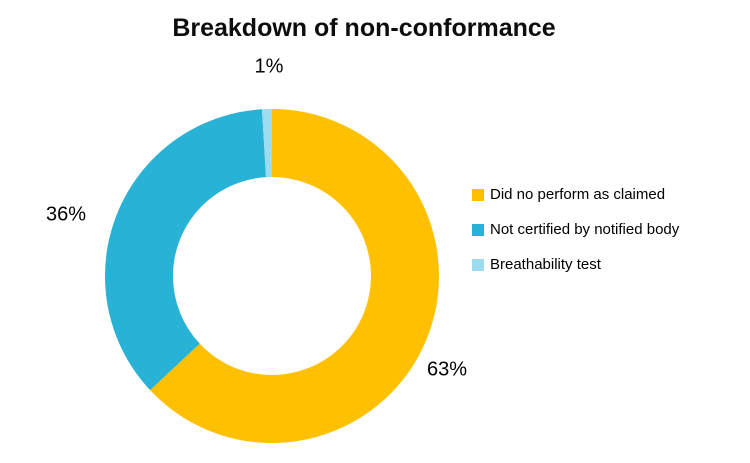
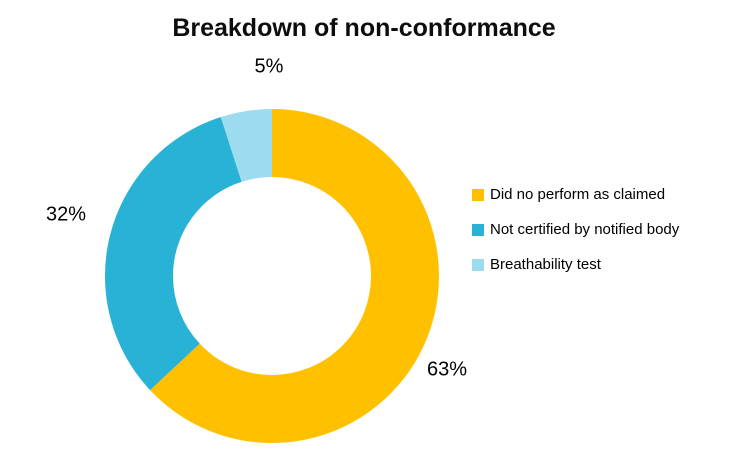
Not certified by notified body: 36% -> 32%
Breathability test: 1% -> 5%
